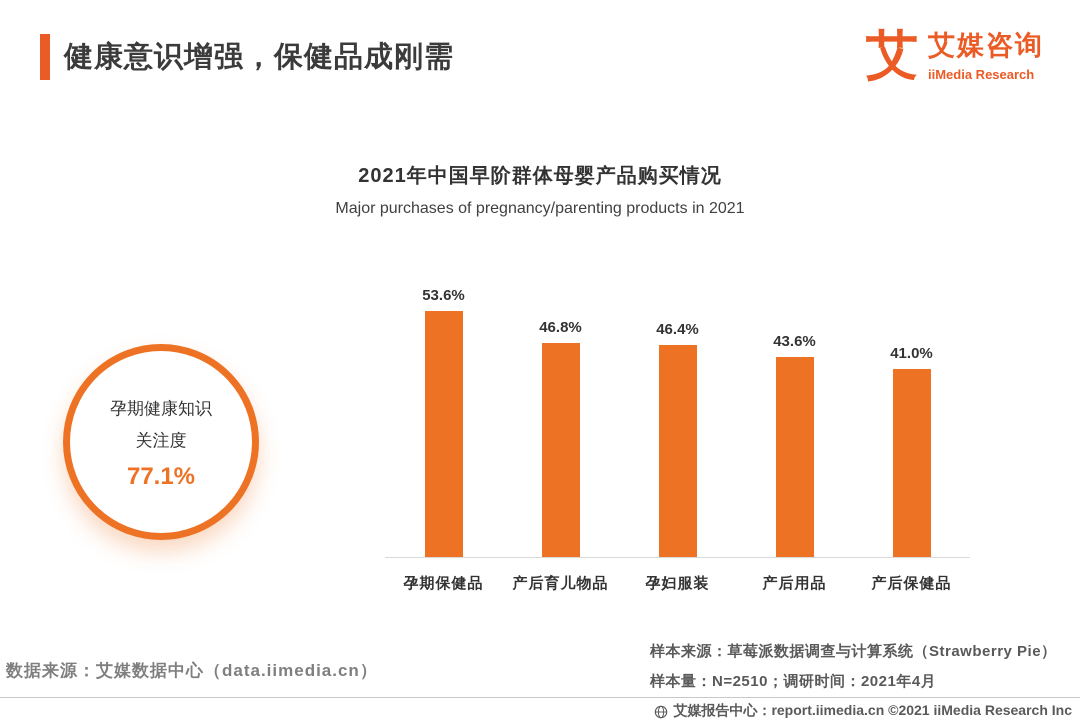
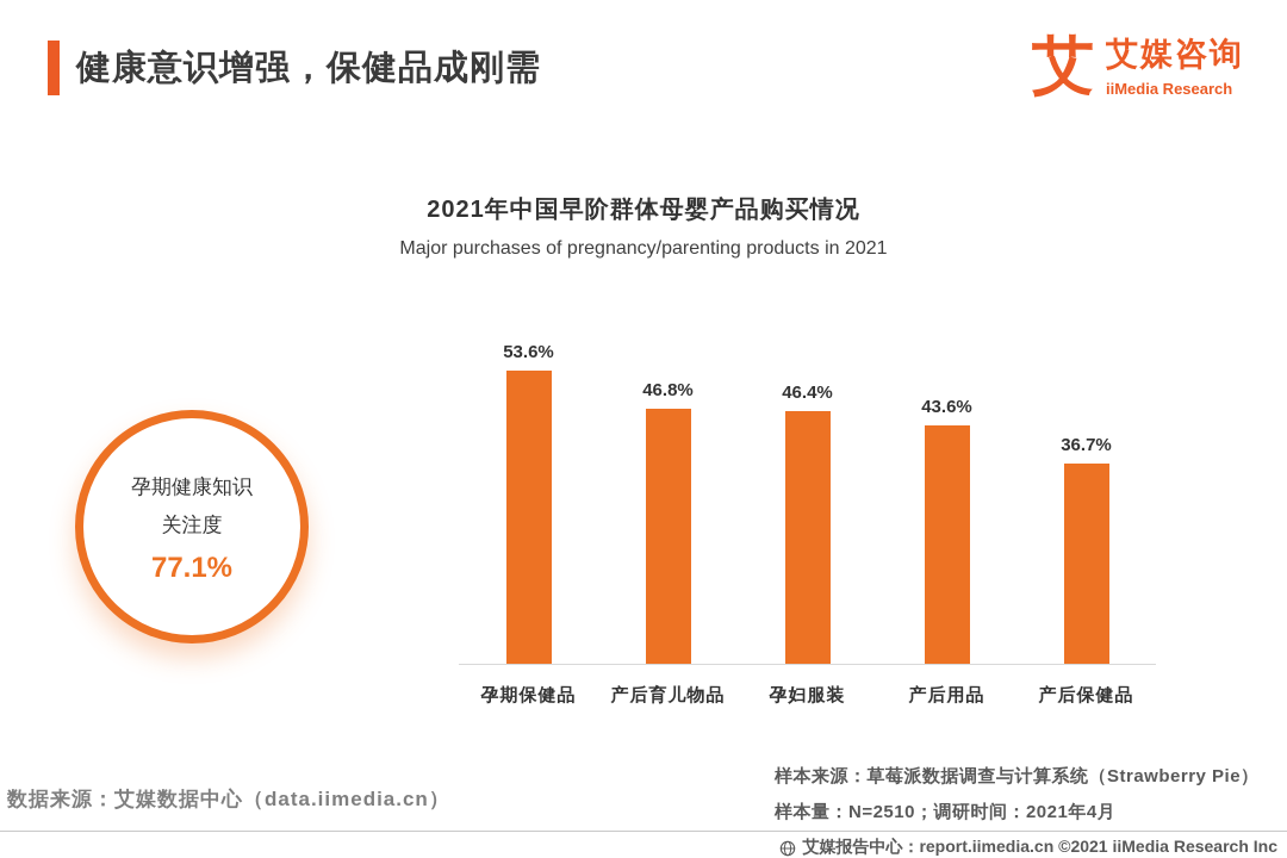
产后保健品: 41.0% -> 36.7%
